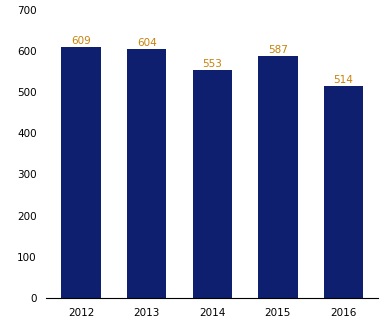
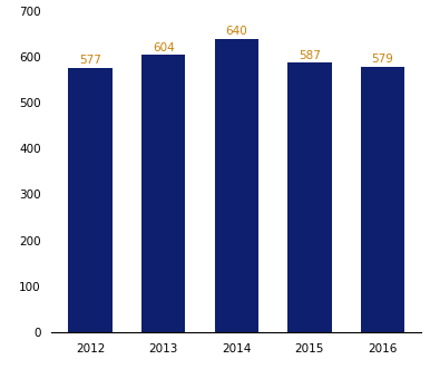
2012: 609 -> 577
2014: 553 -> 640
2016: 514 -> 579
